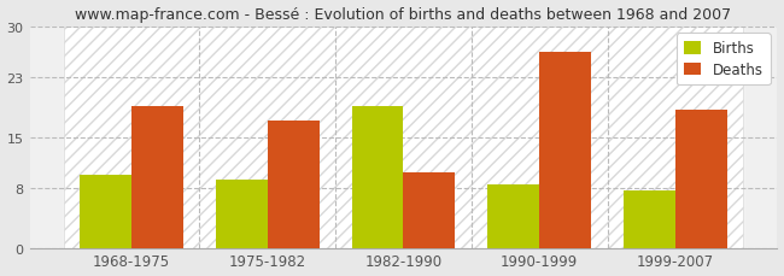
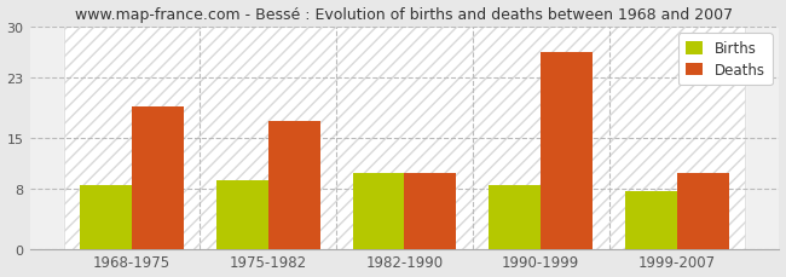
Births/1968-1975: 9.8 -> 8.5
Births/1982-1990: 19.2 -> 10.2
Deaths/1999-2007: 18.6 -> 10.2
